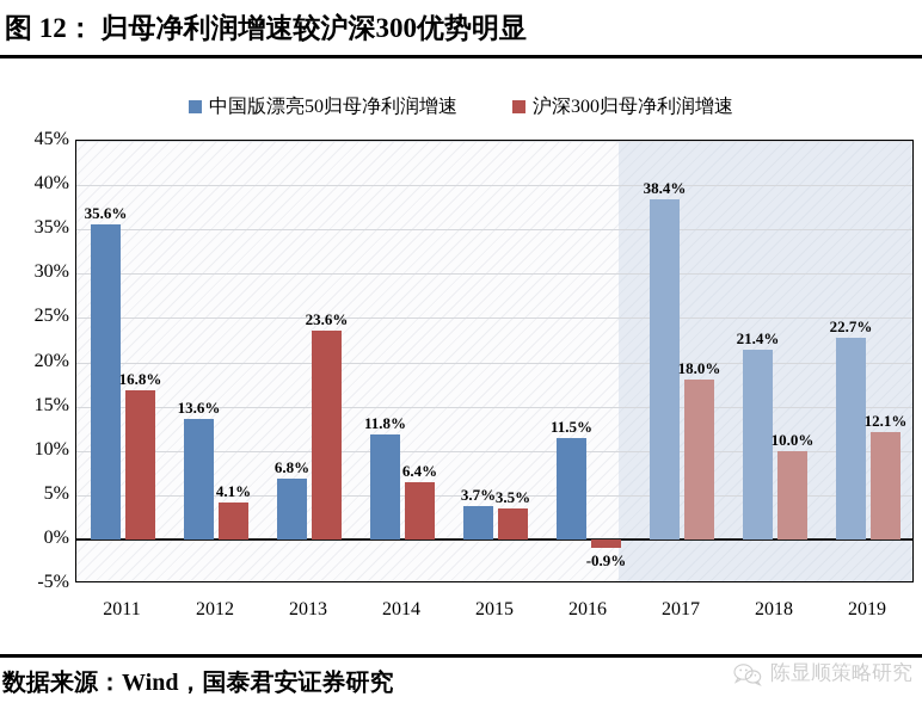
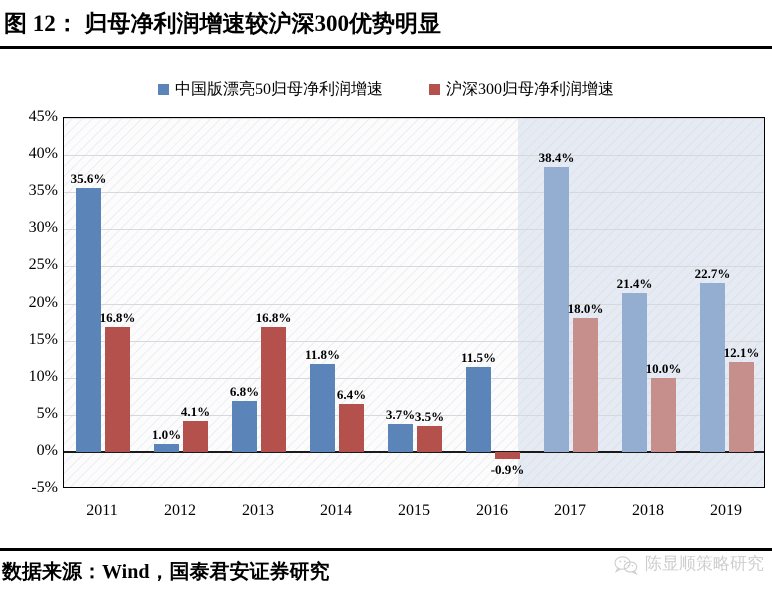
中国版漂亮50归母净利润增速/2012: 13.6% -> 1.0%
沪深300归母净利润增速/2013: 23.6% -> 16.8%
